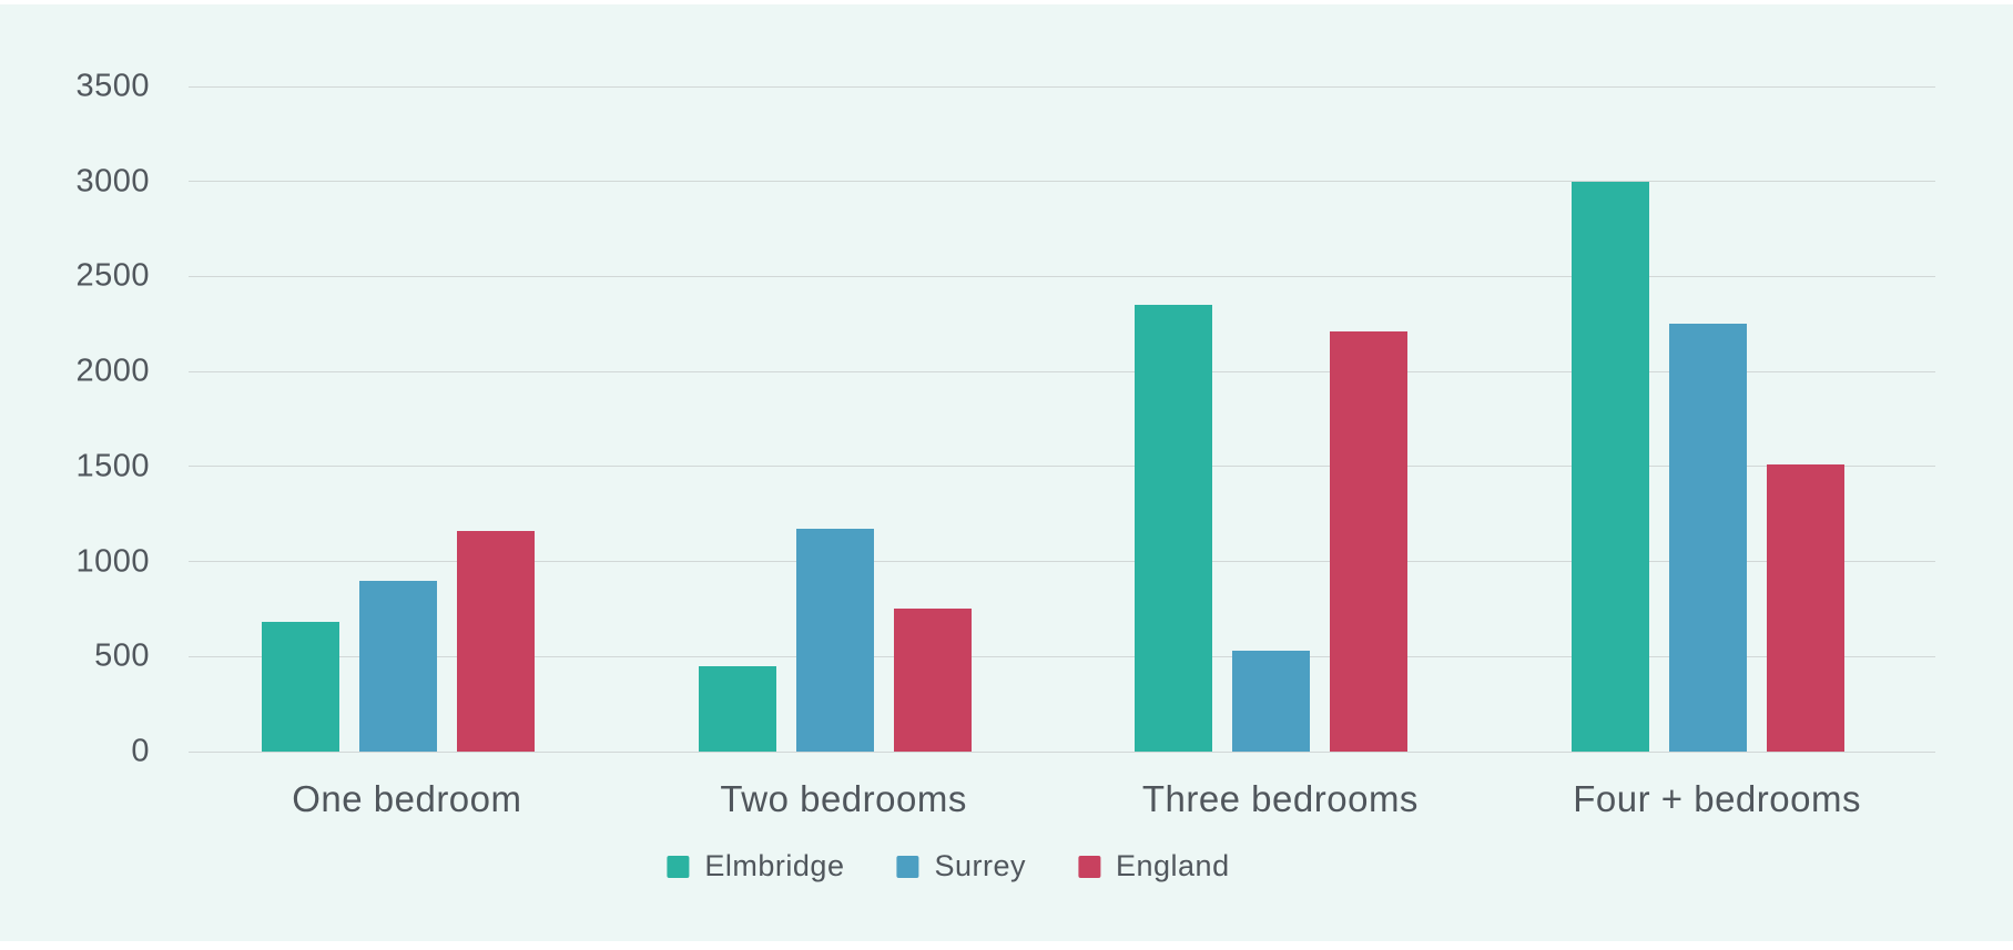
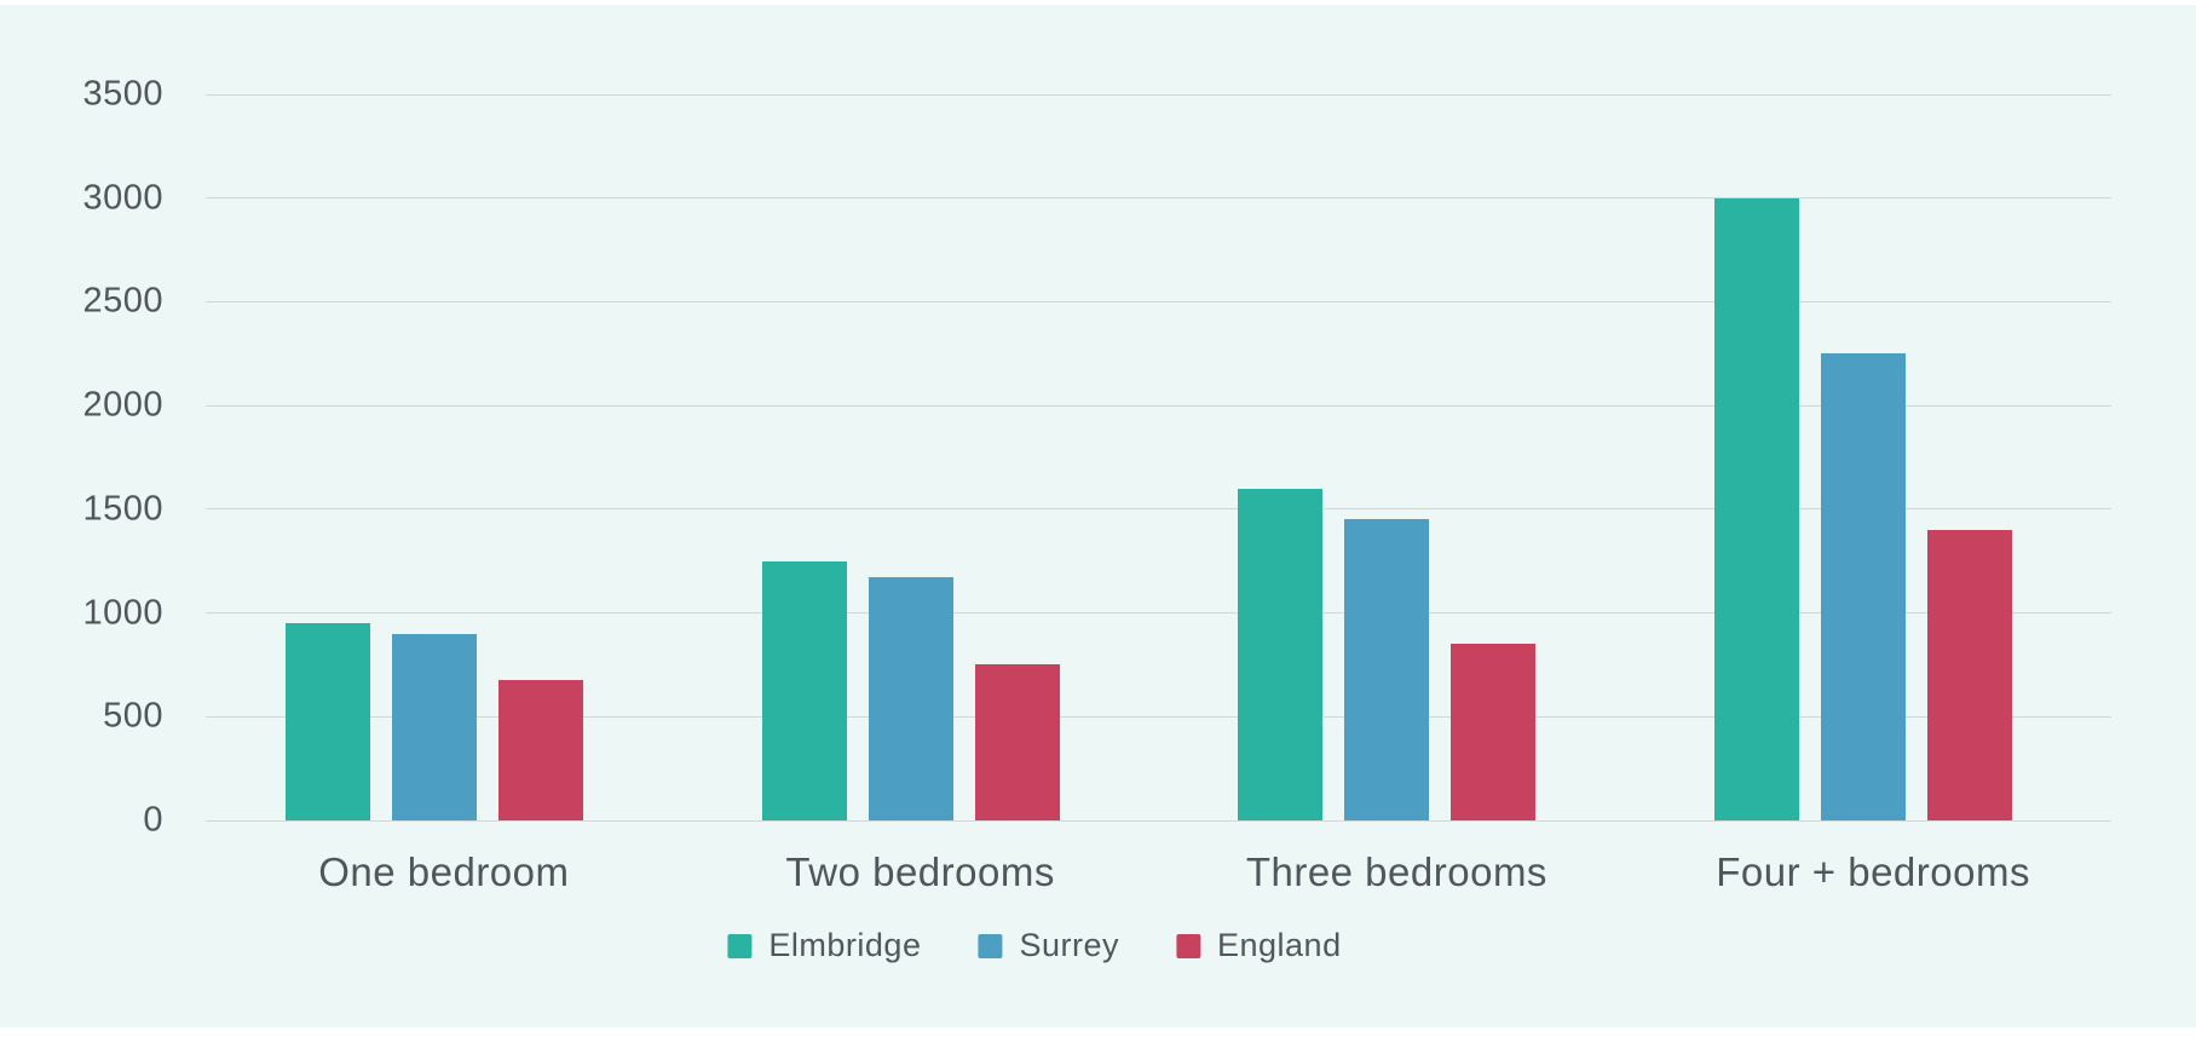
Elmbridge/One bedroom: 680 -> 950
England/One bedroom: 1160 -> 680
Elmbridge/Two bedrooms: 450 -> 1250
Elmbridge/Three bedrooms: 2350 -> 1600
Surrey/Three bedrooms: 530 -> 1450
England/Three bedrooms: 2210 -> 850
England/Four + bedrooms: 1510 -> 1400
